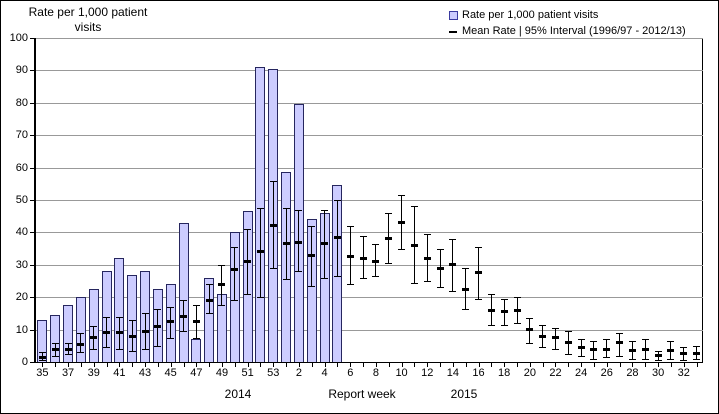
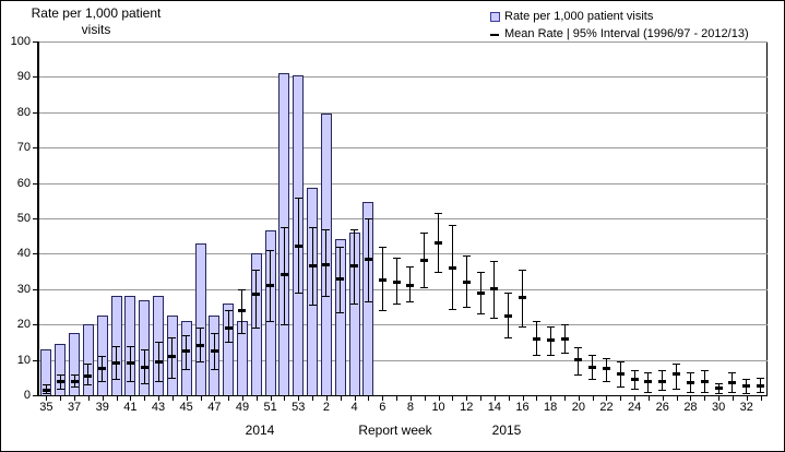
Rate per 1,000 patient visits/41: 32 -> 28
Rate per 1,000 patient visits/45: 24 -> 21
Rate per 1,000 patient visits/47: 7 -> 22
